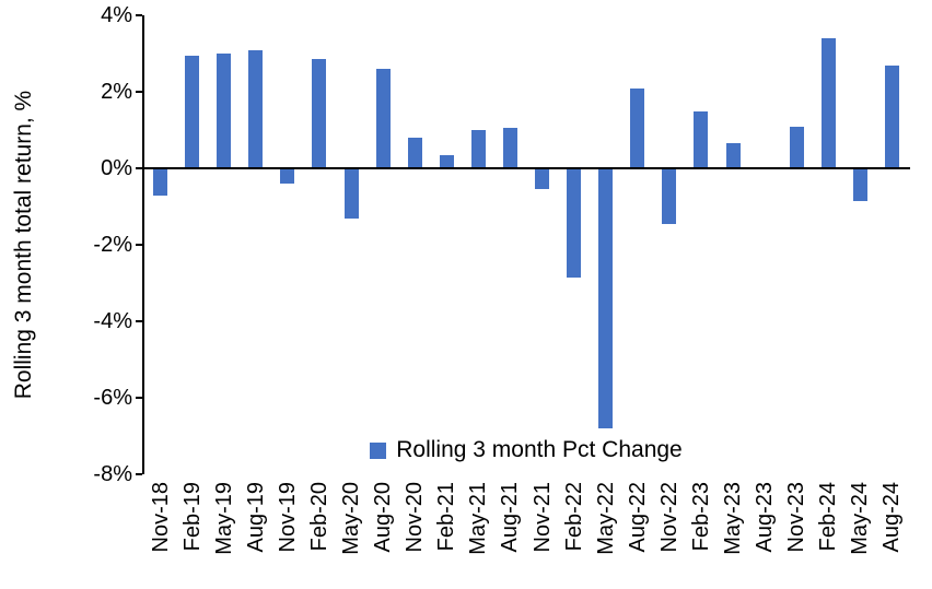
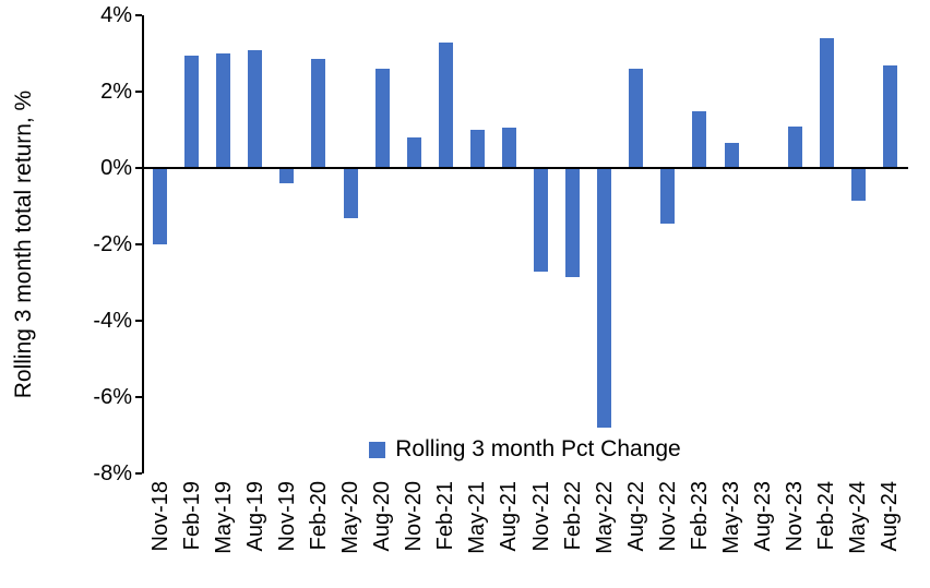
Nov-18: -0.7% -> -2.0%
Feb-21: 0.3% -> 3.3%
Nov-21: -0.6% -> -2.7%
Aug-22: 2.1% -> 2.6%
